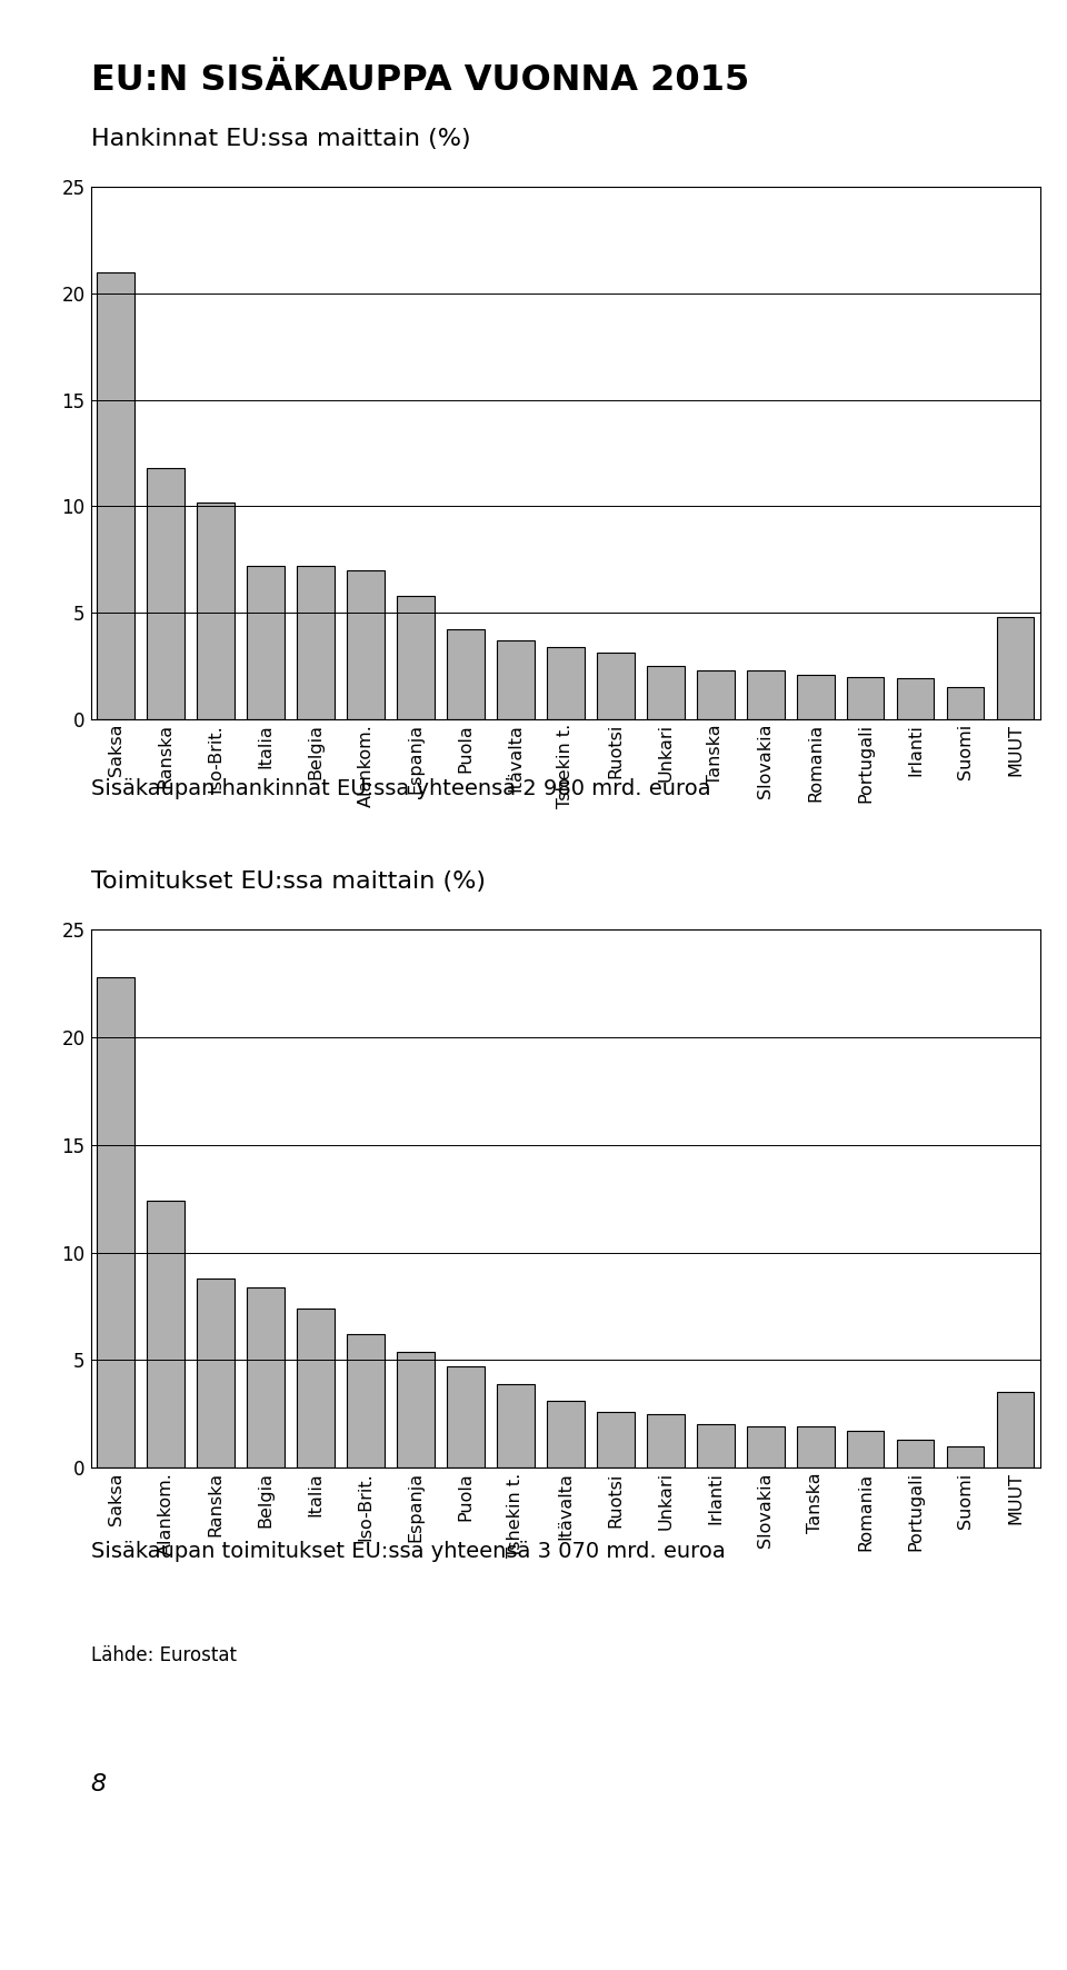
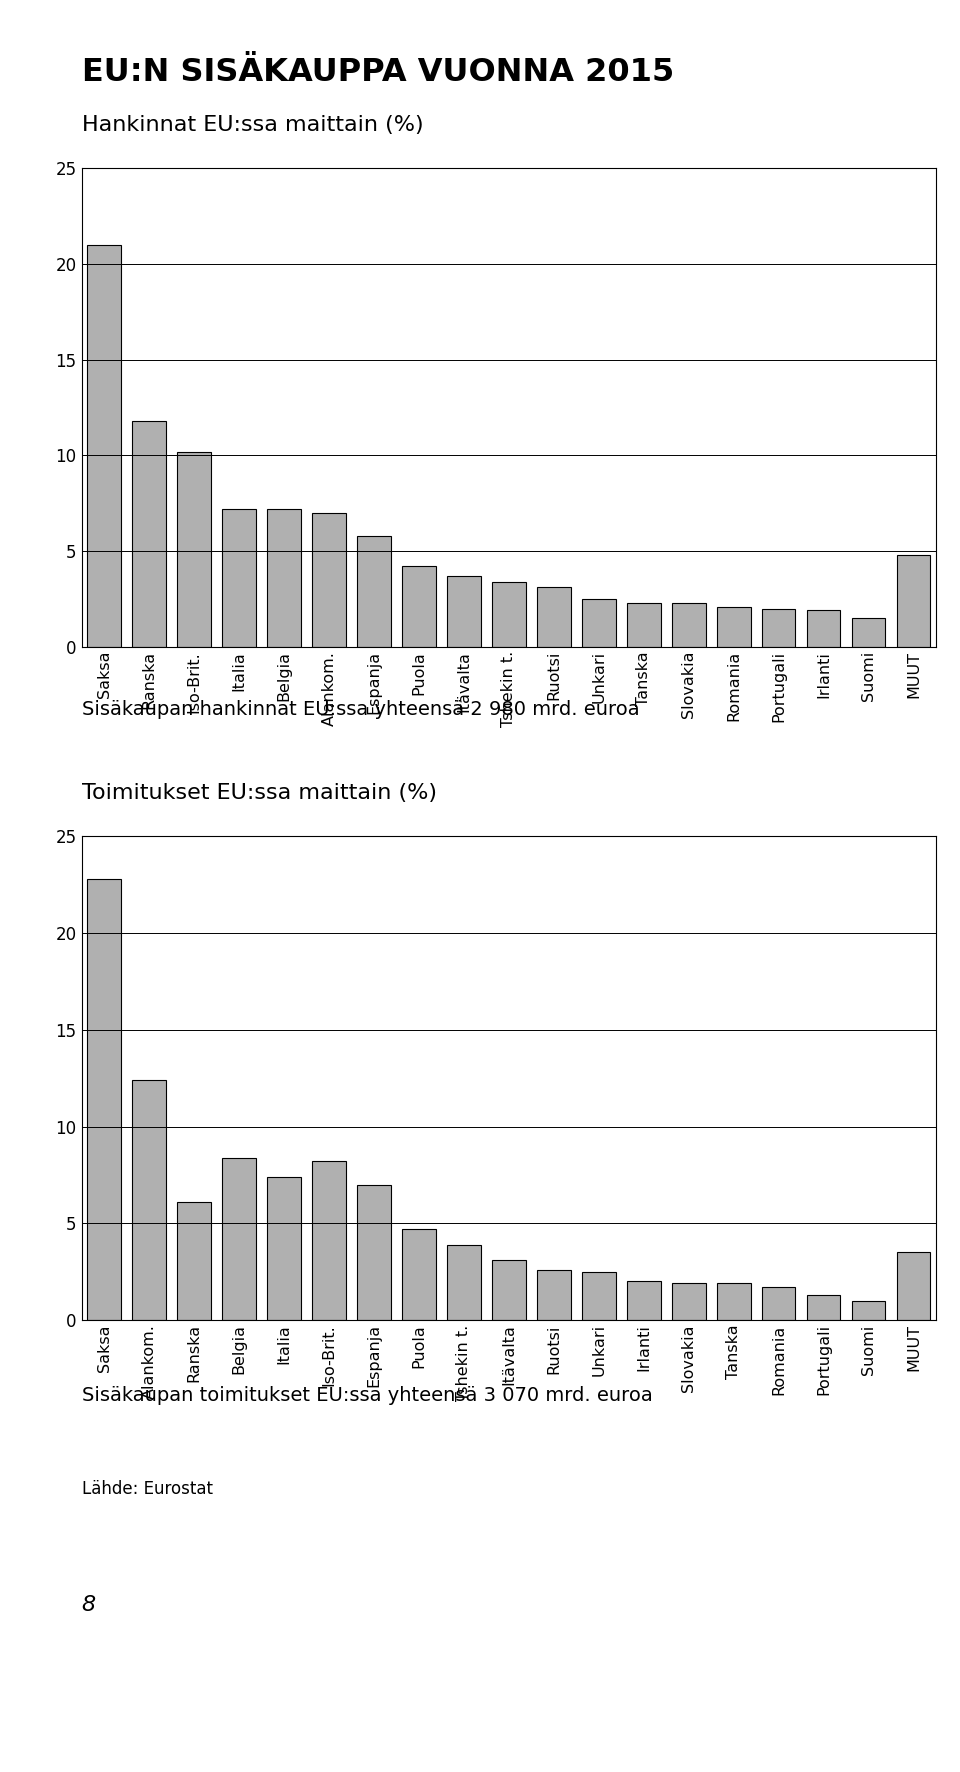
Ranska: 8.8 -> 6.1
Iso-Brit.: 6.2 -> 8.2
Espanja: 5.4 -> 7.0
